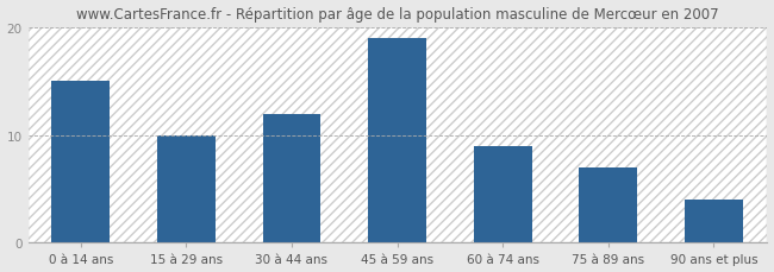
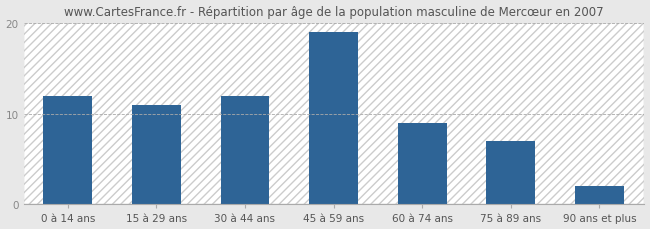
0 à 14 ans: 15 -> 12
15 à 29 ans: 10 -> 11
90 ans et plus: 4 -> 2
